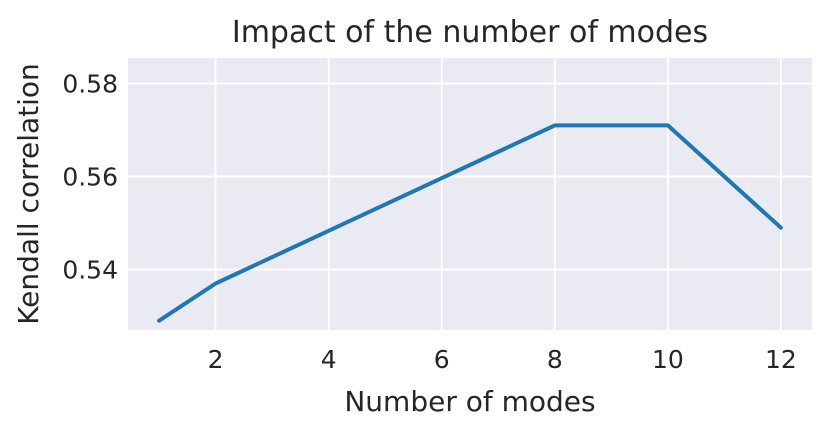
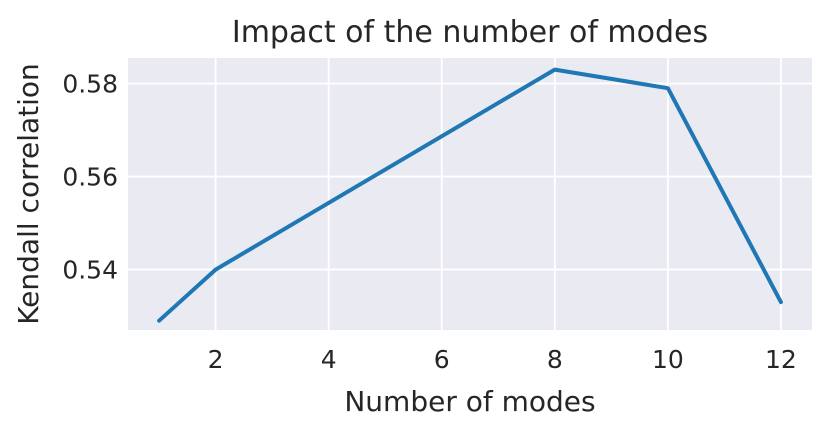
2: 0.537 -> 0.540
8: 0.571 -> 0.583
10: 0.571 -> 0.579
12: 0.549 -> 0.533
